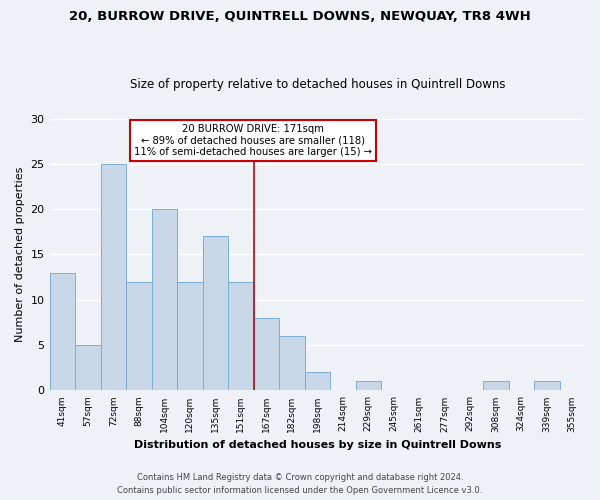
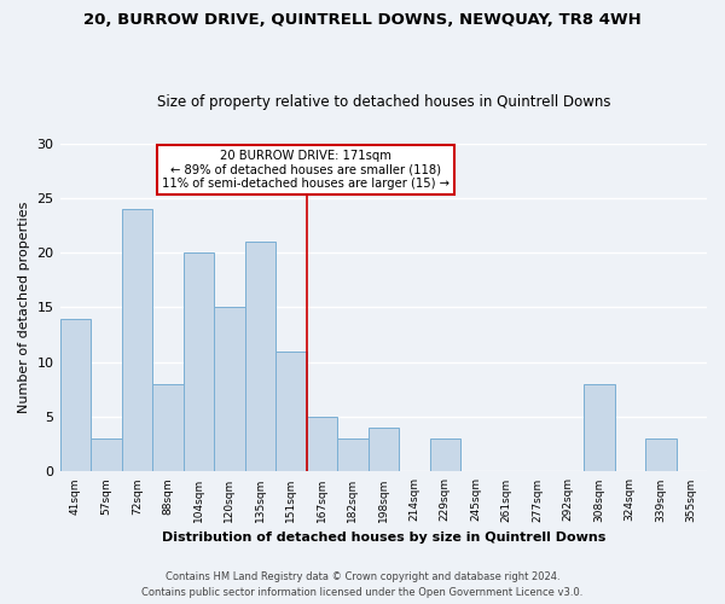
41sqm: 13 -> 14
57sqm: 5 -> 3
72sqm: 25 -> 24
88sqm: 12 -> 8
120sqm: 12 -> 15
135sqm: 17 -> 21
151sqm: 12 -> 11
167sqm: 8 -> 5
182sqm: 6 -> 3
198sqm: 2 -> 4
229sqm: 1 -> 3
308sqm: 1 -> 8
339sqm: 1 -> 3
